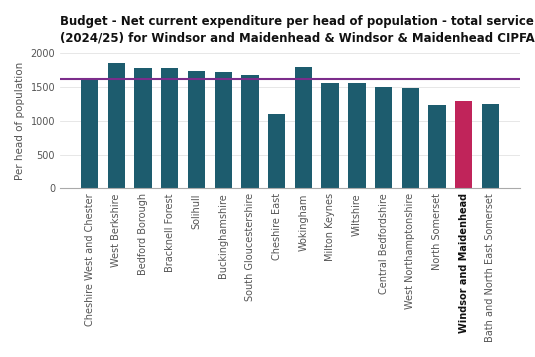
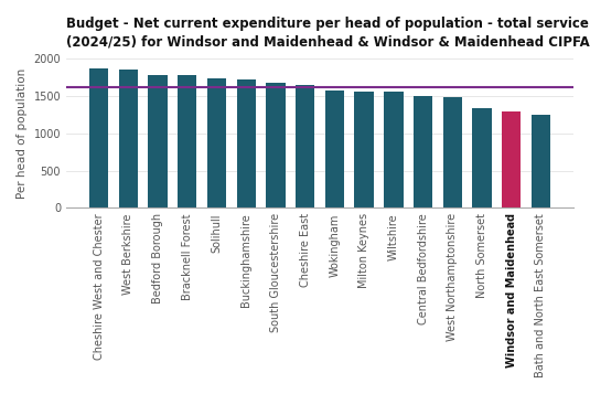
Cheshire West and Chester: 1600 -> 1870
Cheshire East: 1100 -> 1640
Wokingham: 1800 -> 1580
North Somerset: 1240 -> 1340
